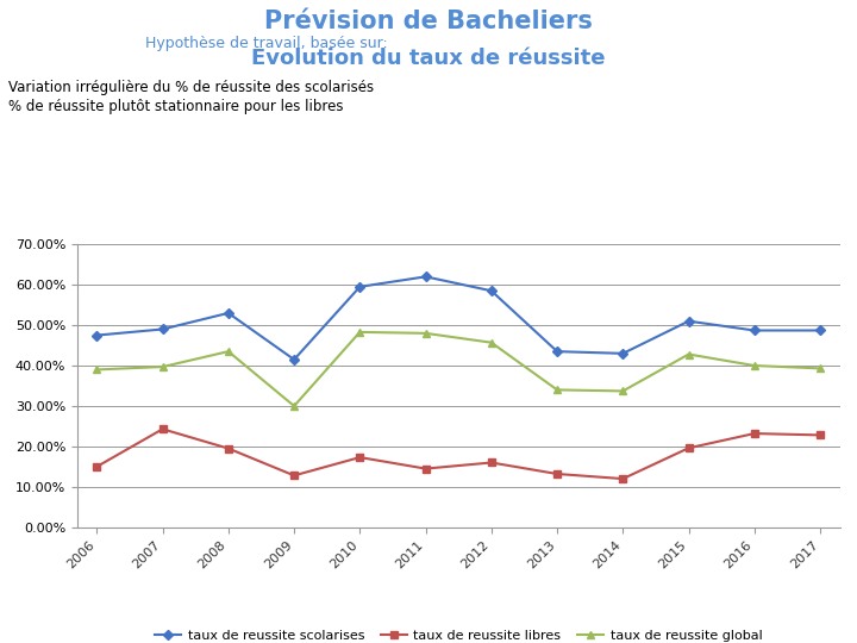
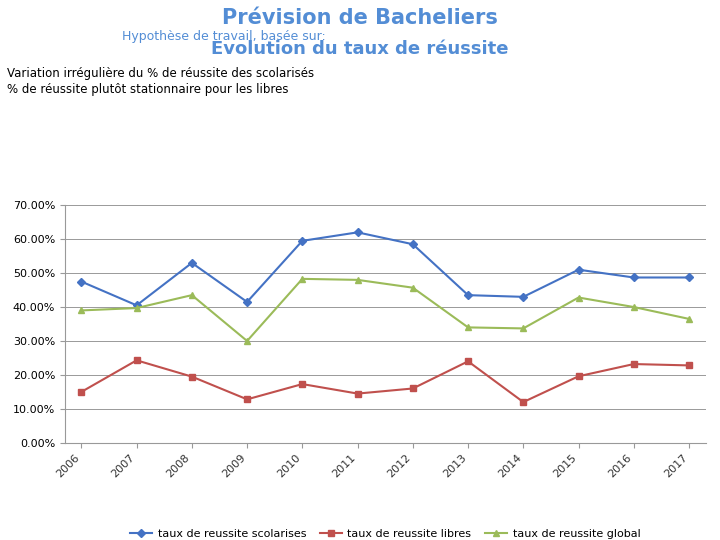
taux de reussite scolarises/2007: 49.0% -> 40.5%
taux de reussite libres/2013: 13.2% -> 24.0%
taux de reussite global/2017: 39.3% -> 36.5%
